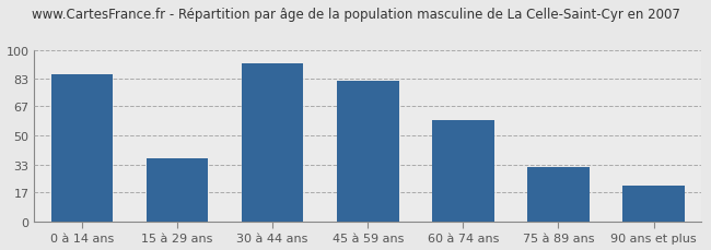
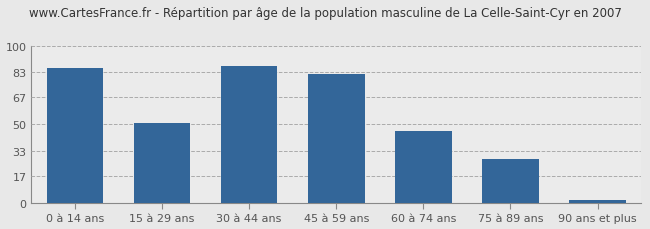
15 à 29 ans: 37 -> 51
30 à 44 ans: 92 -> 87
60 à 74 ans: 59 -> 46
75 à 89 ans: 32 -> 28
90 ans et plus: 21 -> 2
